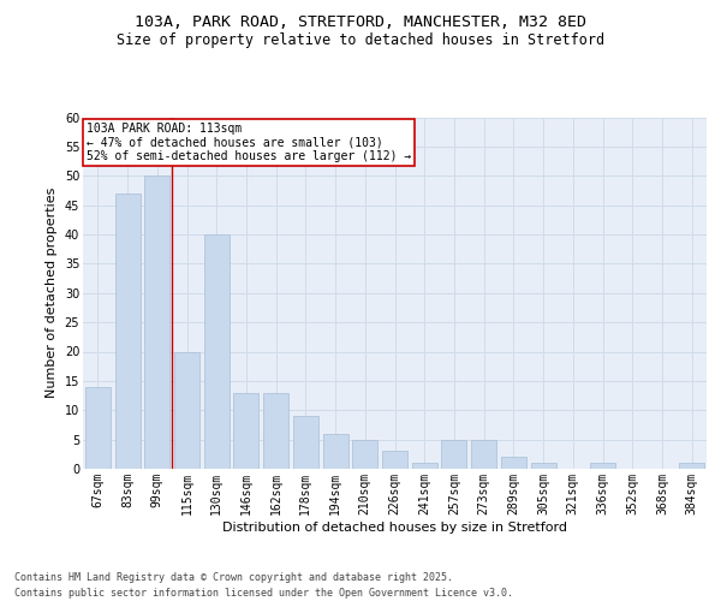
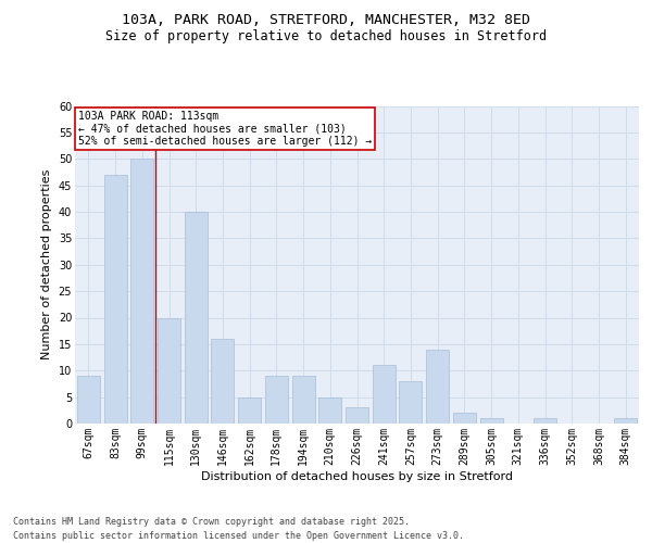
67sqm: 14 -> 9
146sqm: 13 -> 16
162sqm: 13 -> 5
194sqm: 6 -> 9
241sqm: 1 -> 11
257sqm: 5 -> 8
273sqm: 5 -> 14
